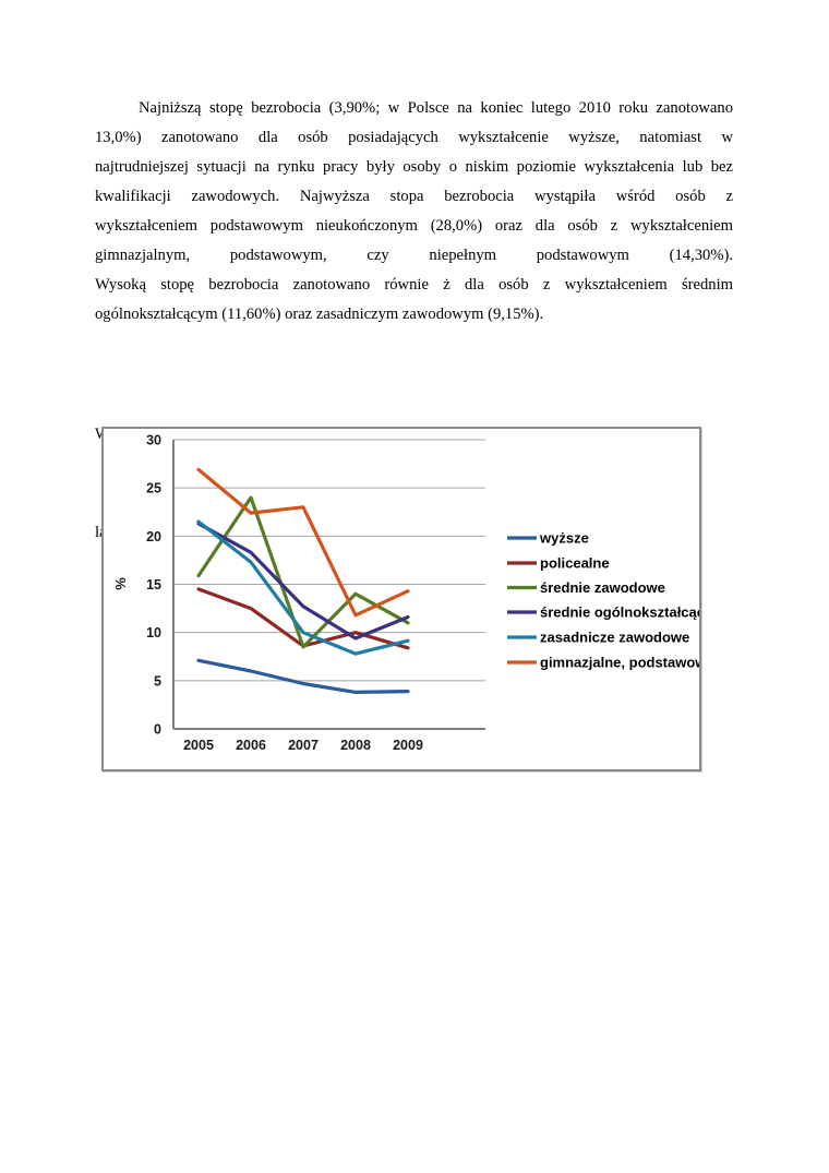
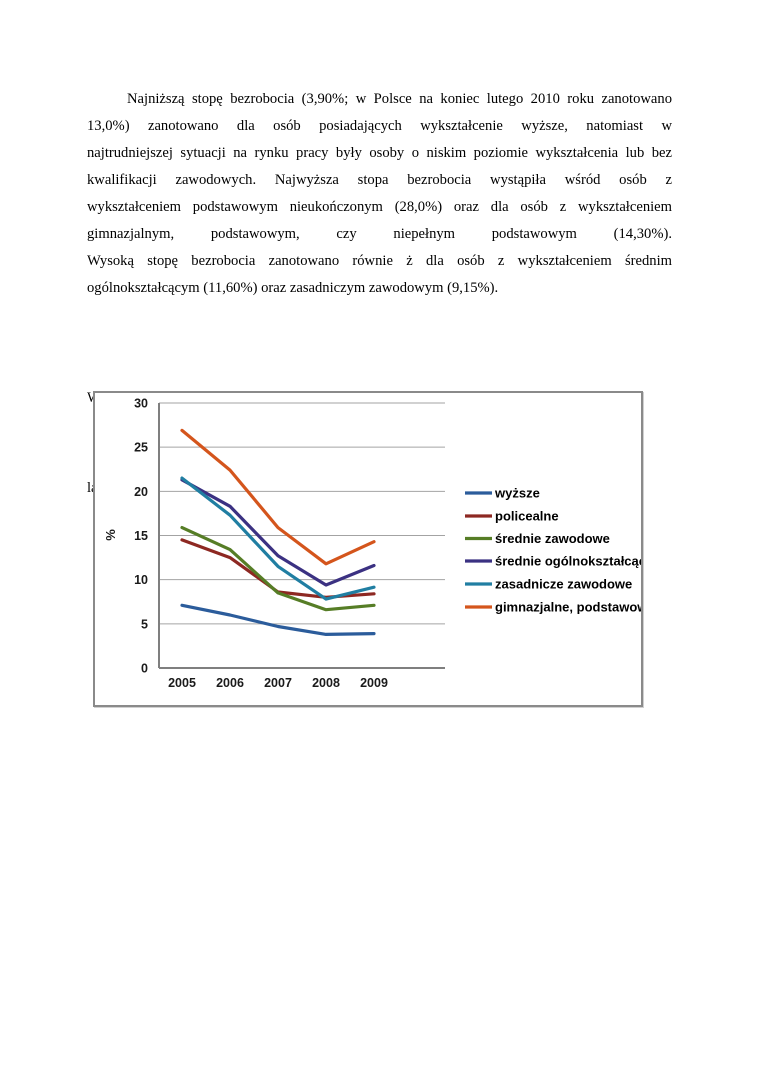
średnie zawodowe/2006: 24 -> 13
zasadnicze zawodowe/2007: 10 -> 12
gimnazjalne, podstawowe/2007: 23 -> 16
policealne/2008: 10 -> 8
średnie zawodowe/2008: 14 -> 7
średnie zawodowe/2009: 11 -> 7
